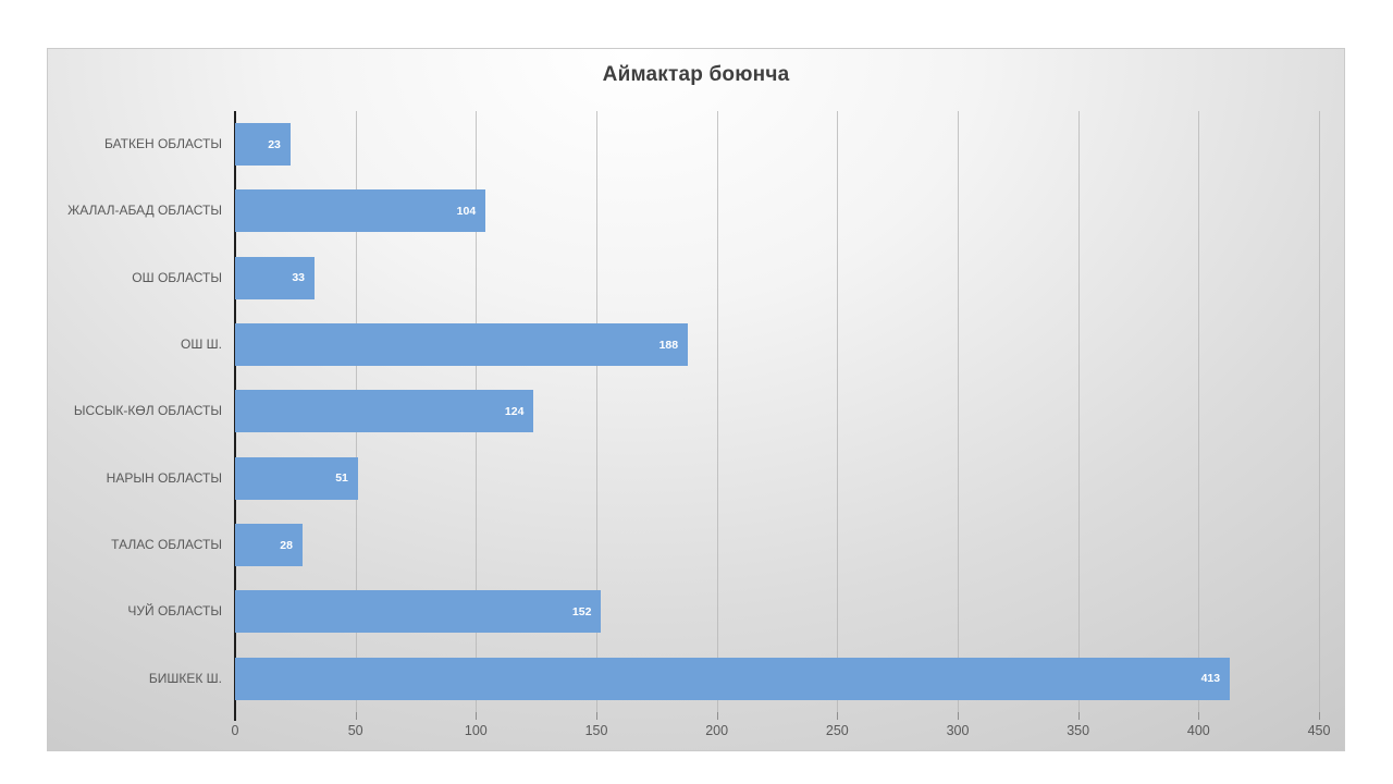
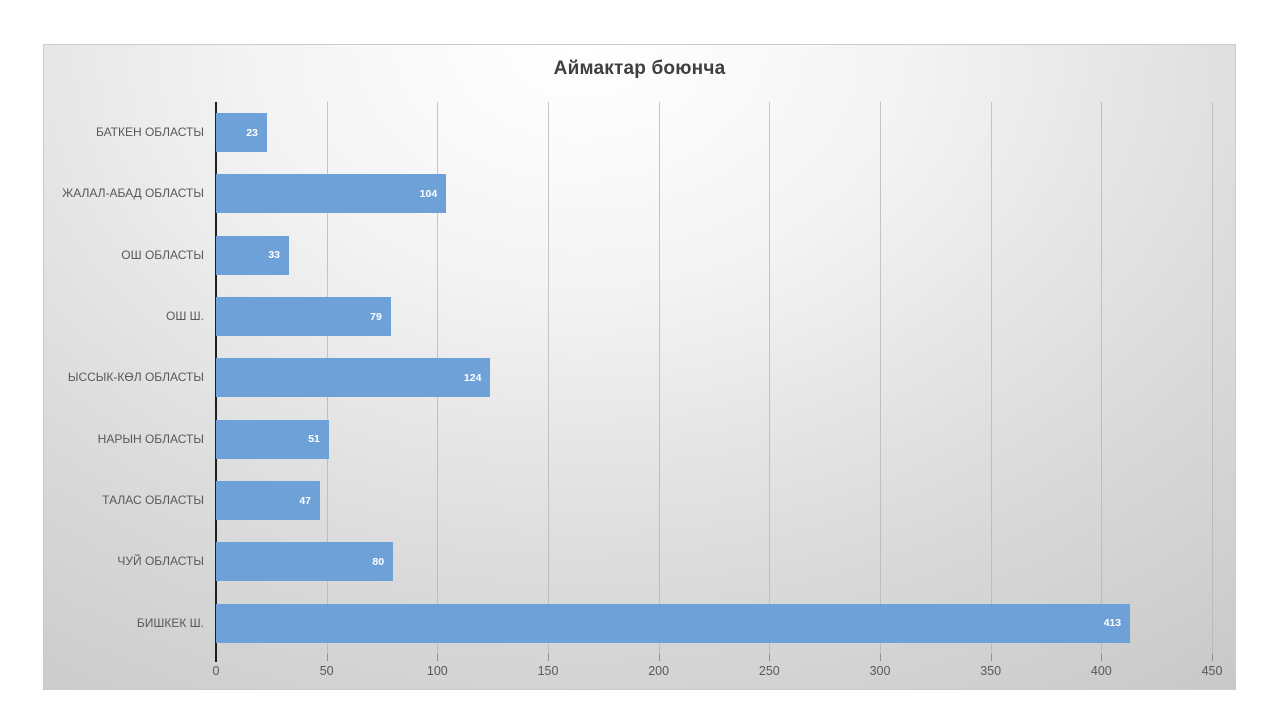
ОШ Ш.: 188 -> 79
ТАЛАС ОБЛАСТЫ: 28 -> 47
ЧУЙ ОБЛАСТЫ: 152 -> 80
